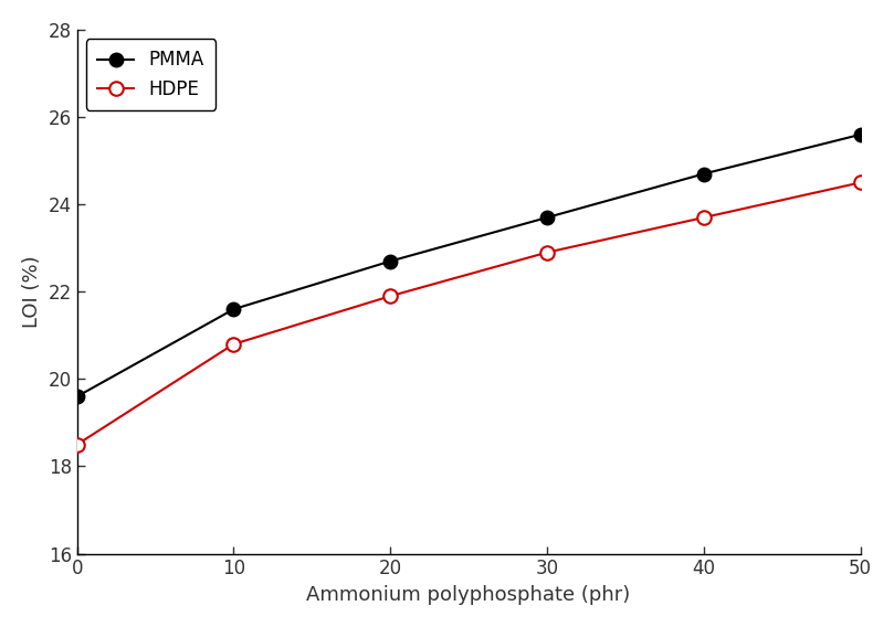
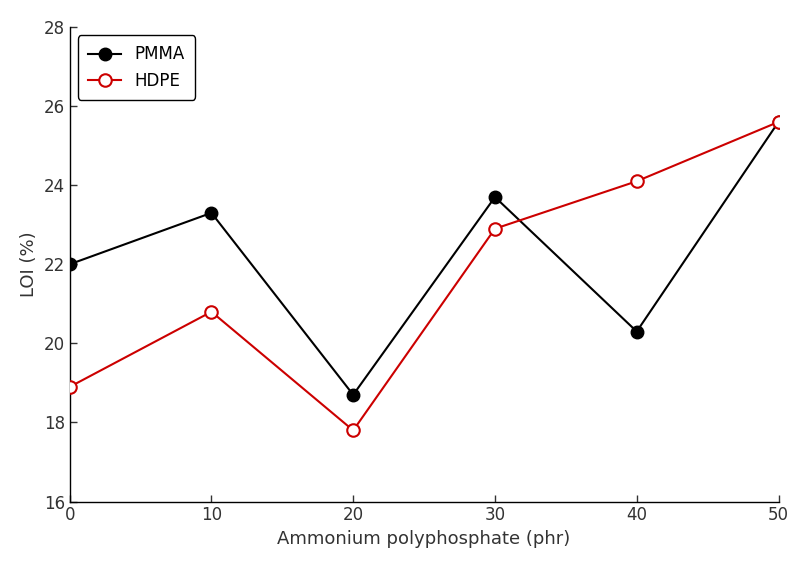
PMMA/0: 19.6 -> 22.0
HDPE/0: 18.5 -> 18.9
PMMA/10: 21.6 -> 23.3
PMMA/20: 22.7 -> 18.7
HDPE/20: 21.9 -> 17.8
PMMA/40: 24.7 -> 20.3
HDPE/40: 23.7 -> 24.1
HDPE/50: 24.5 -> 25.6
